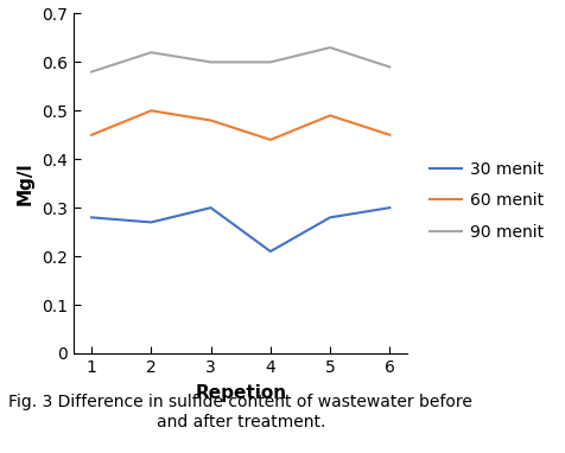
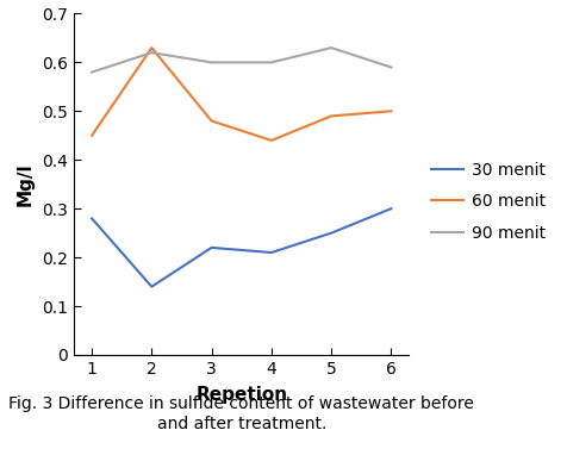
30 menit/2: 0.27 -> 0.14
60 menit/2: 0.50 -> 0.63
30 menit/3: 0.30 -> 0.22
30 menit/5: 0.28 -> 0.25
60 menit/6: 0.45 -> 0.50
